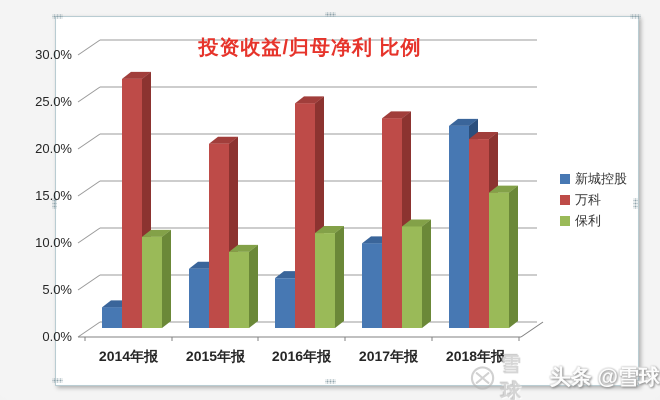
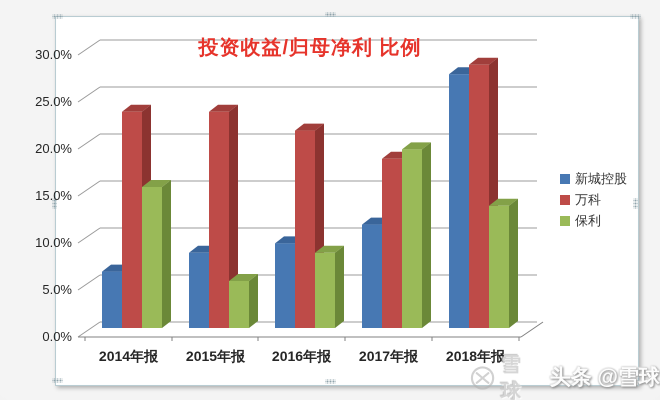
新城控股/2014年报: 2% -> 6%
万科/2014年报: 26% -> 23%
保利/2014年报: 10% -> 15%
新城控股/2015年报: 6% -> 8%
万科/2015年报: 20% -> 23%
保利/2015年报: 8% -> 5%
新城控股/2016年报: 5% -> 9%
万科/2016年报: 24% -> 21%
保利/2016年报: 10% -> 8%
新城控股/2017年报: 9% -> 11%
万科/2017年报: 22% -> 18%
保利/2017年报: 11% -> 19%
新城控股/2018年报: 22% -> 27%
万科/2018年报: 20% -> 28%
保利/2018年报: 14% -> 13%
